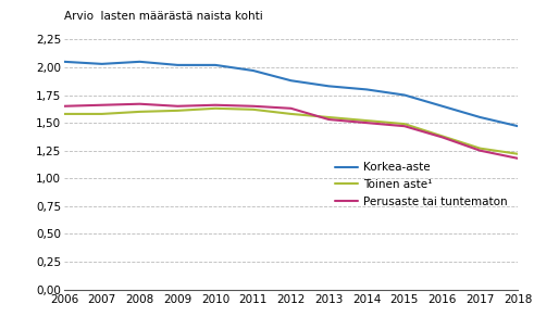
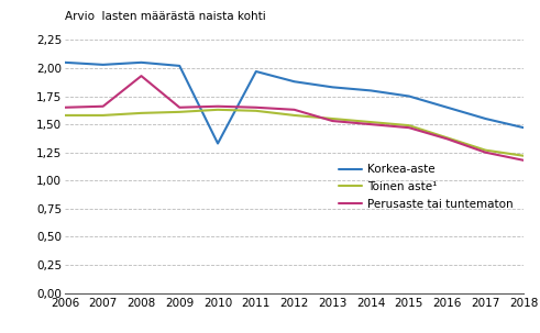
Perusaste tai tuntematon/2008: 1,67 -> 1,93
Korkea-aste/2010: 2,02 -> 1,33
